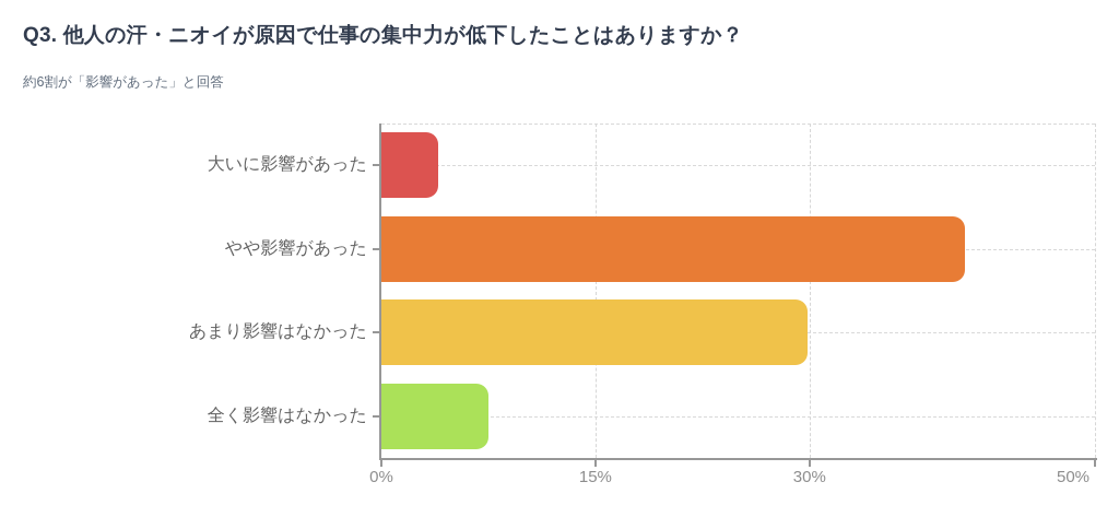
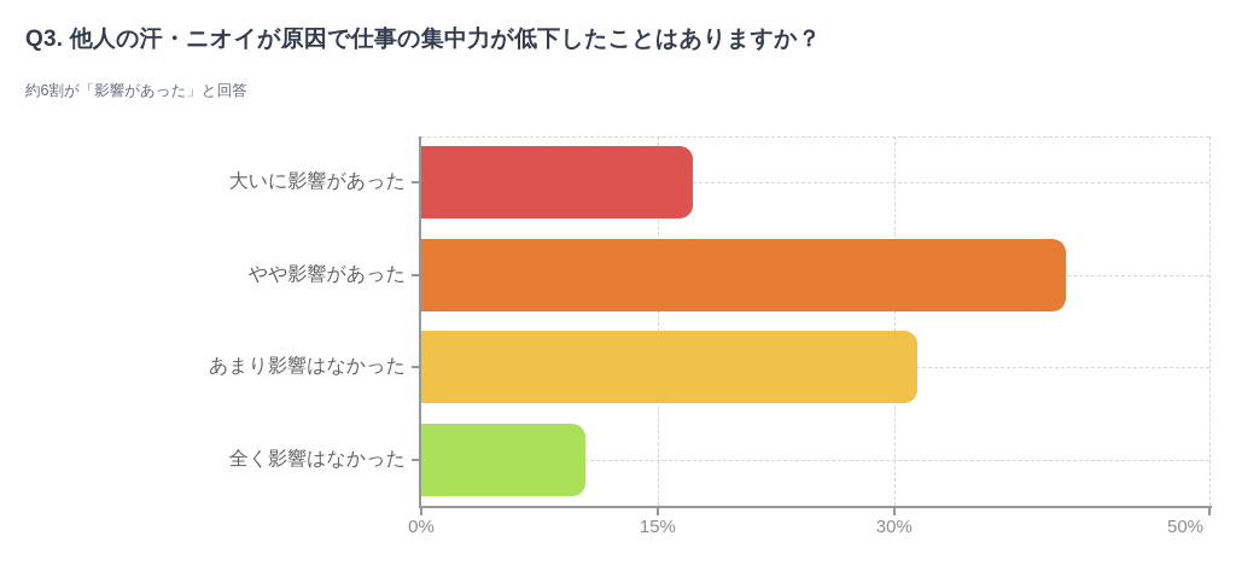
大いに影響があった: 4.0% -> 17.2%
あまり影響はなかった: 29.9% -> 31.5%
全く影響はなかった: 7.5% -> 10.4%
